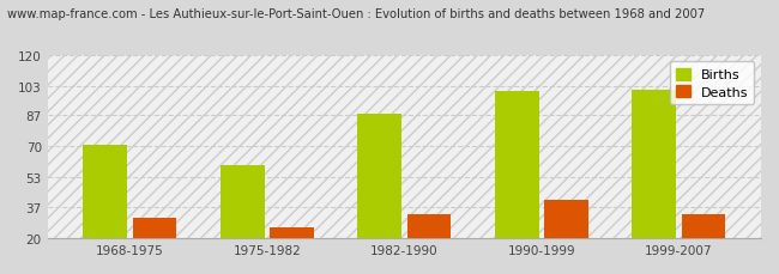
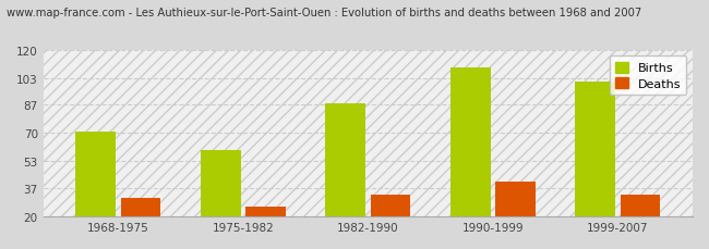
Births/1990-1999: 100 -> 109
